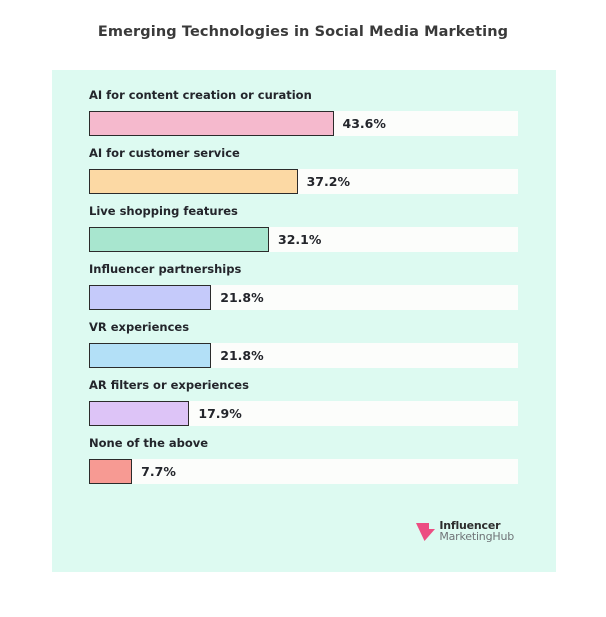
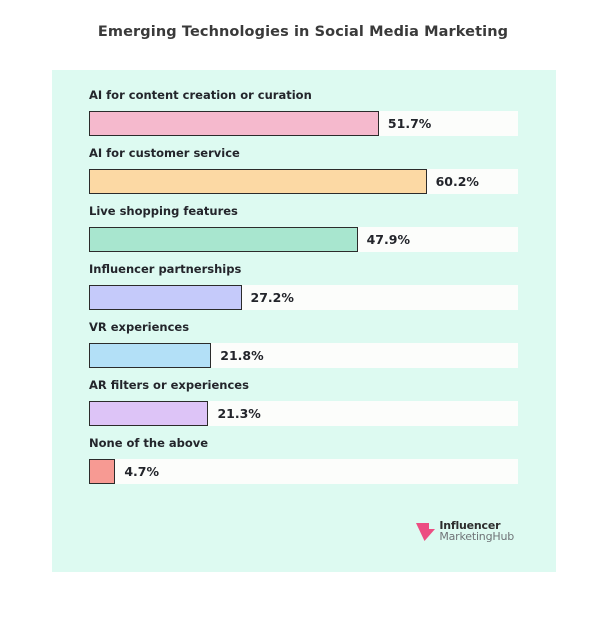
AI for content creation or curation: 43.6% -> 51.7%
AI for customer service: 37.2% -> 60.2%
Live shopping features: 32.1% -> 47.9%
Influencer partnerships: 21.8% -> 27.2%
AR filters or experiences: 17.9% -> 21.3%
None of the above: 7.7% -> 4.7%
